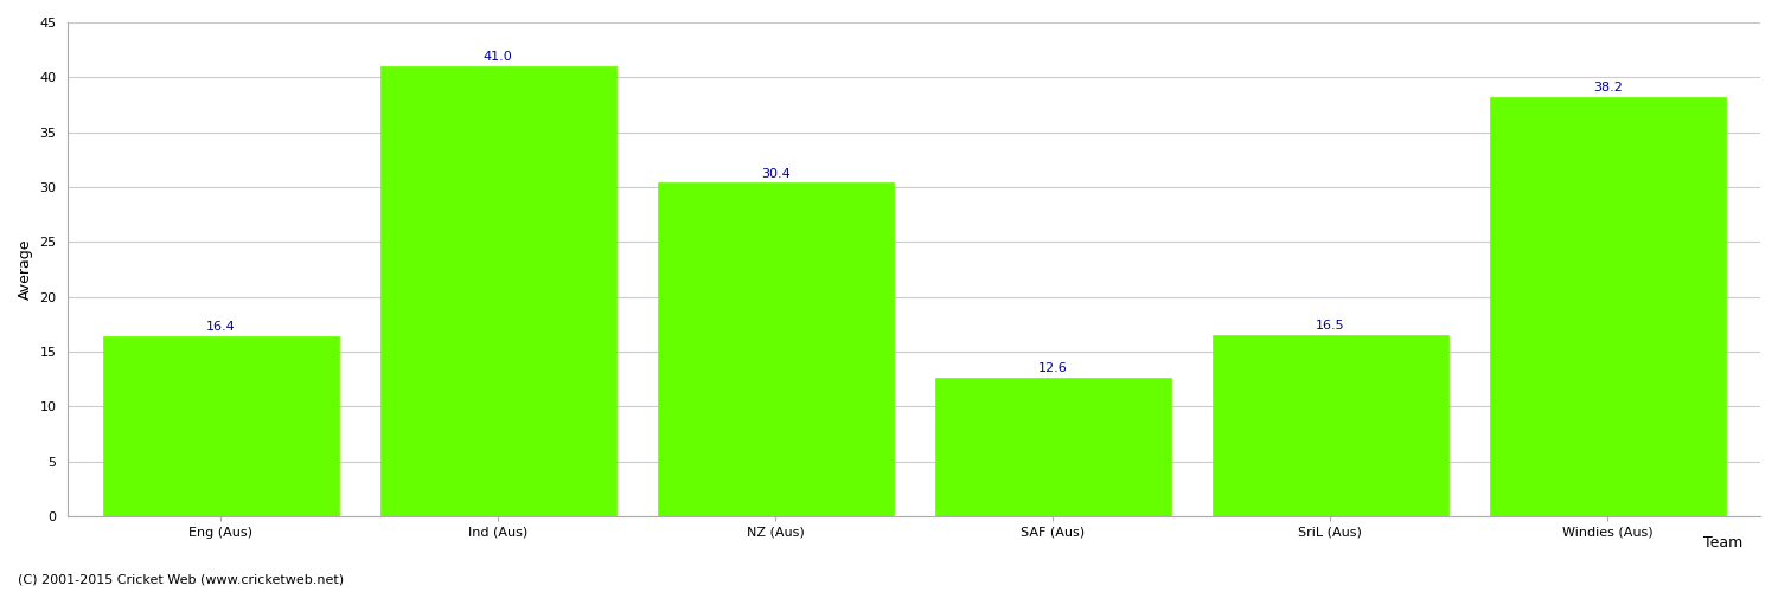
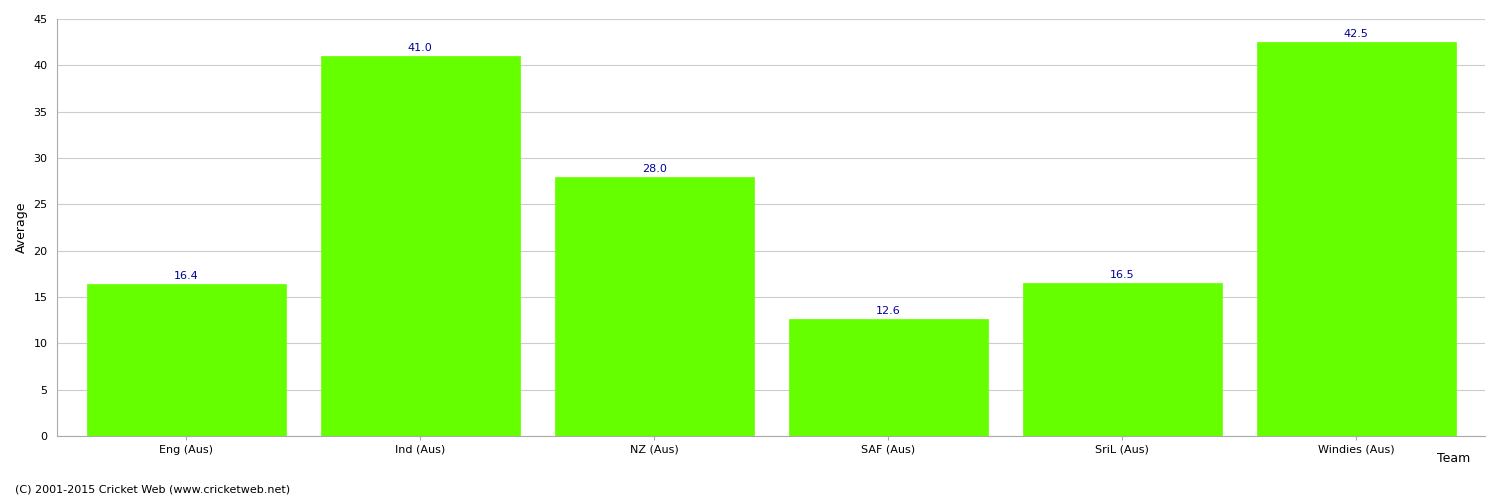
NZ (Aus): 30.4 -> 28.0
Windies (Aus): 38.2 -> 42.5
